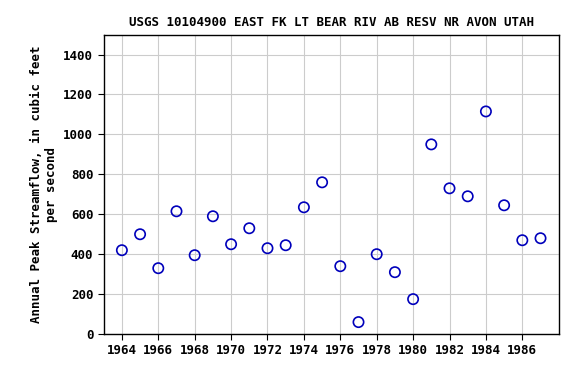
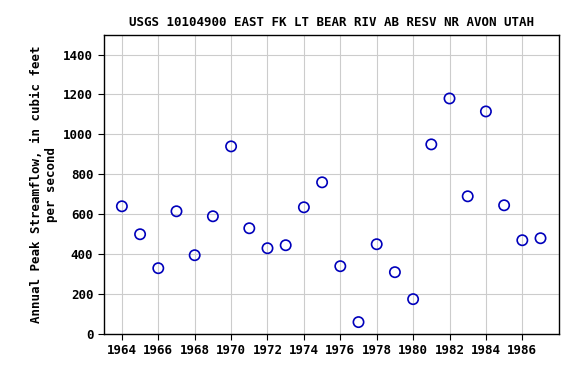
1964: 420 -> 640
1970: 450 -> 940
1978: 400 -> 450
1982: 730 -> 1180
